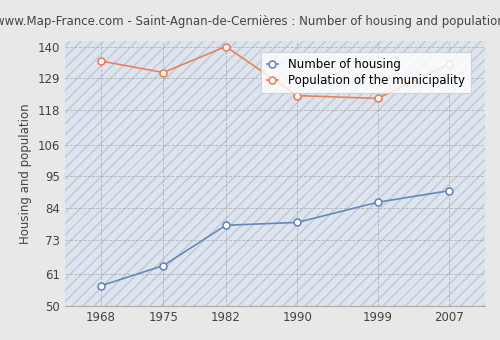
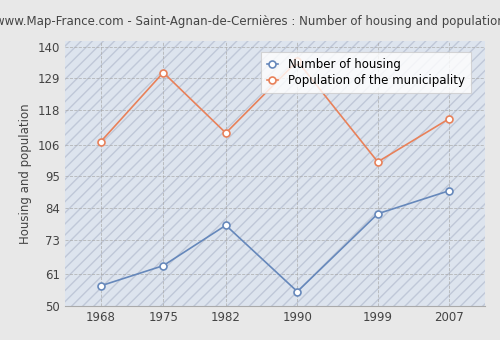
Population of the municipality/1968: 135 -> 107
Population of the municipality/1982: 140 -> 110
Number of housing/1990: 79 -> 55
Population of the municipality/1990: 123 -> 135
Number of housing/1999: 86 -> 82
Population of the municipality/1999: 122 -> 100
Population of the municipality/2007: 134 -> 115
